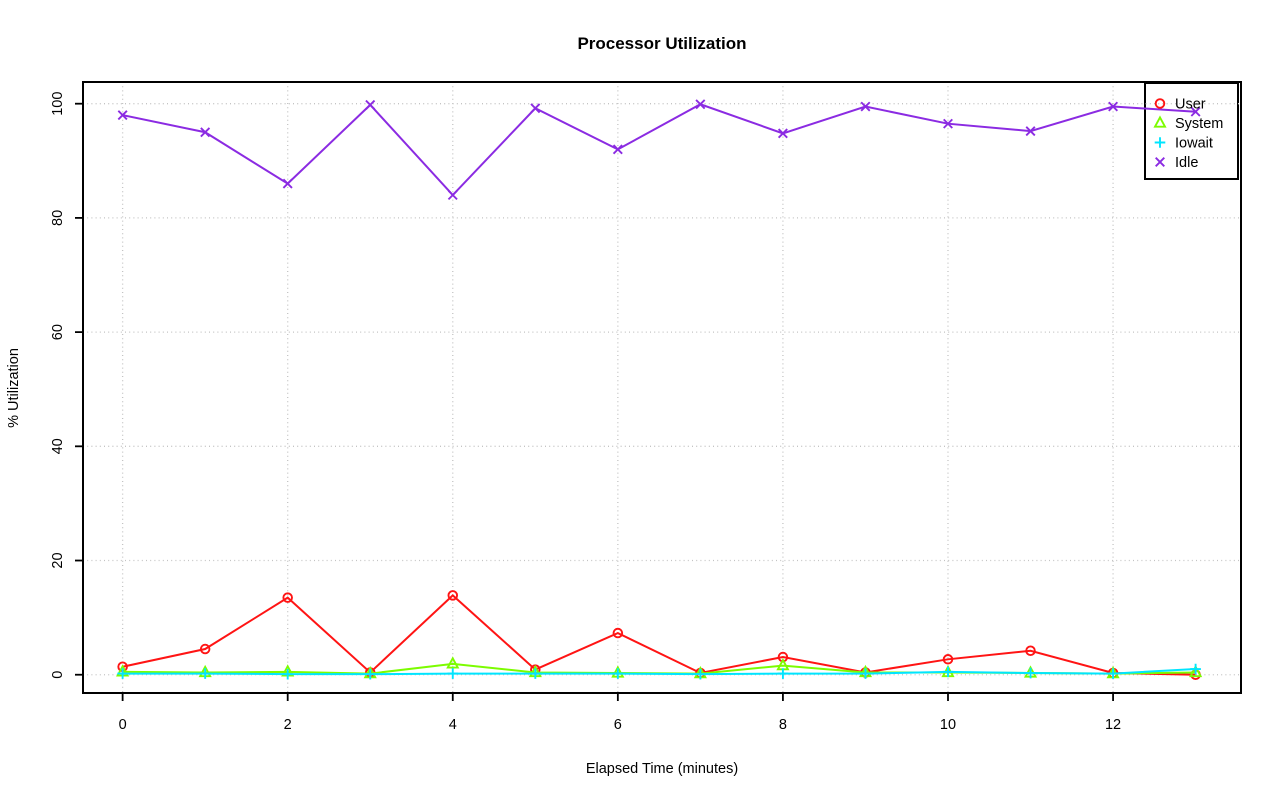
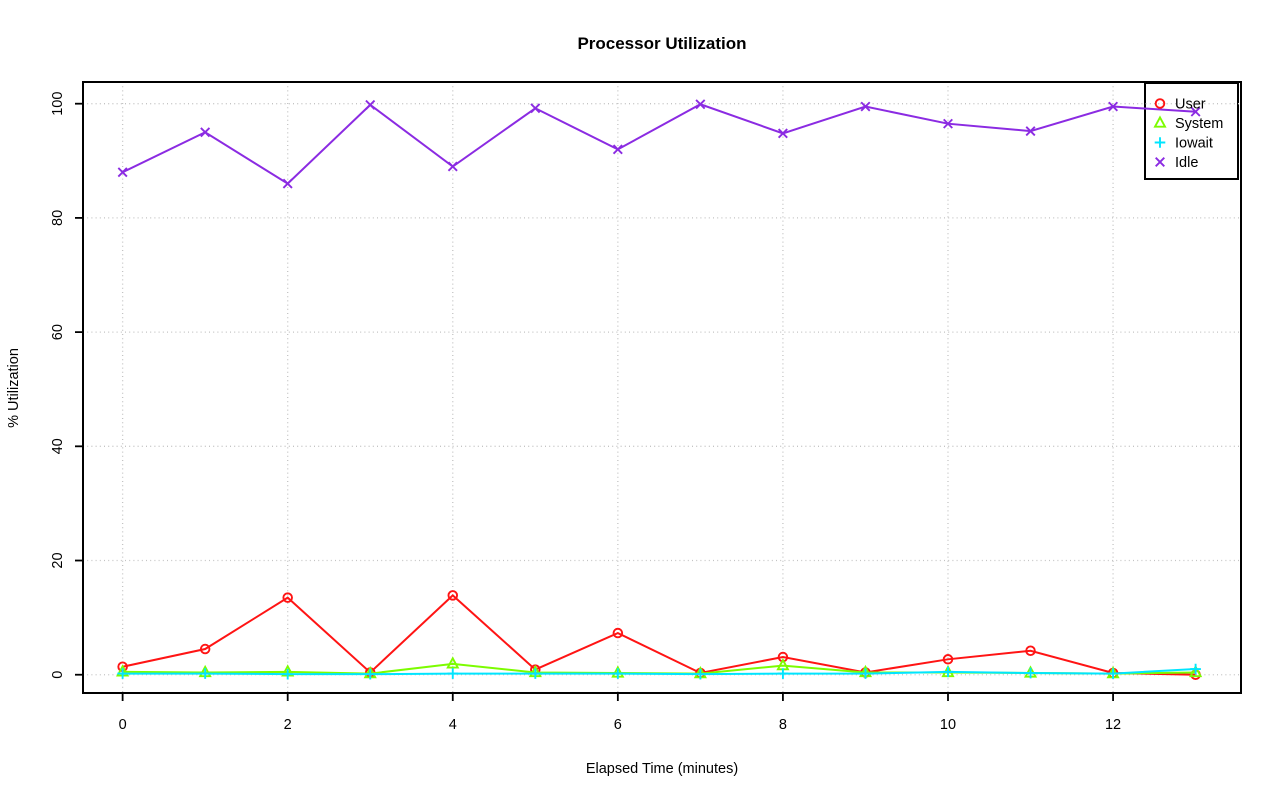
Idle/0: 98 -> 88
Idle/4: 84 -> 89
